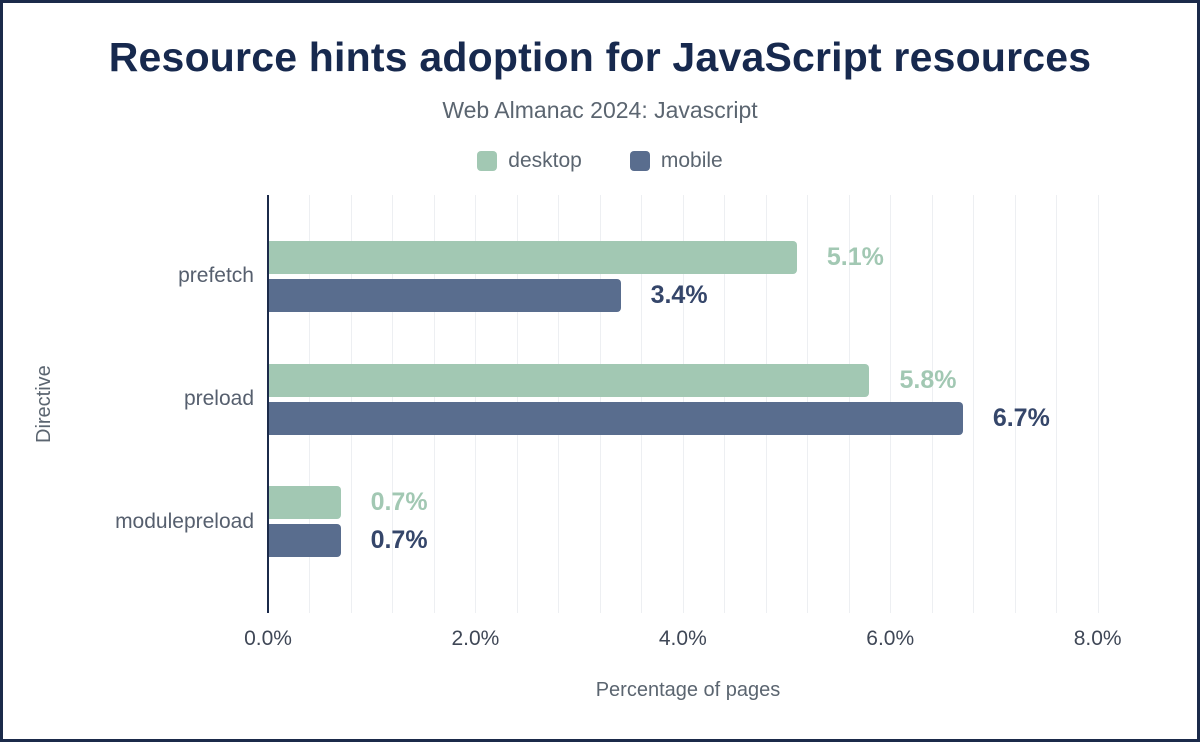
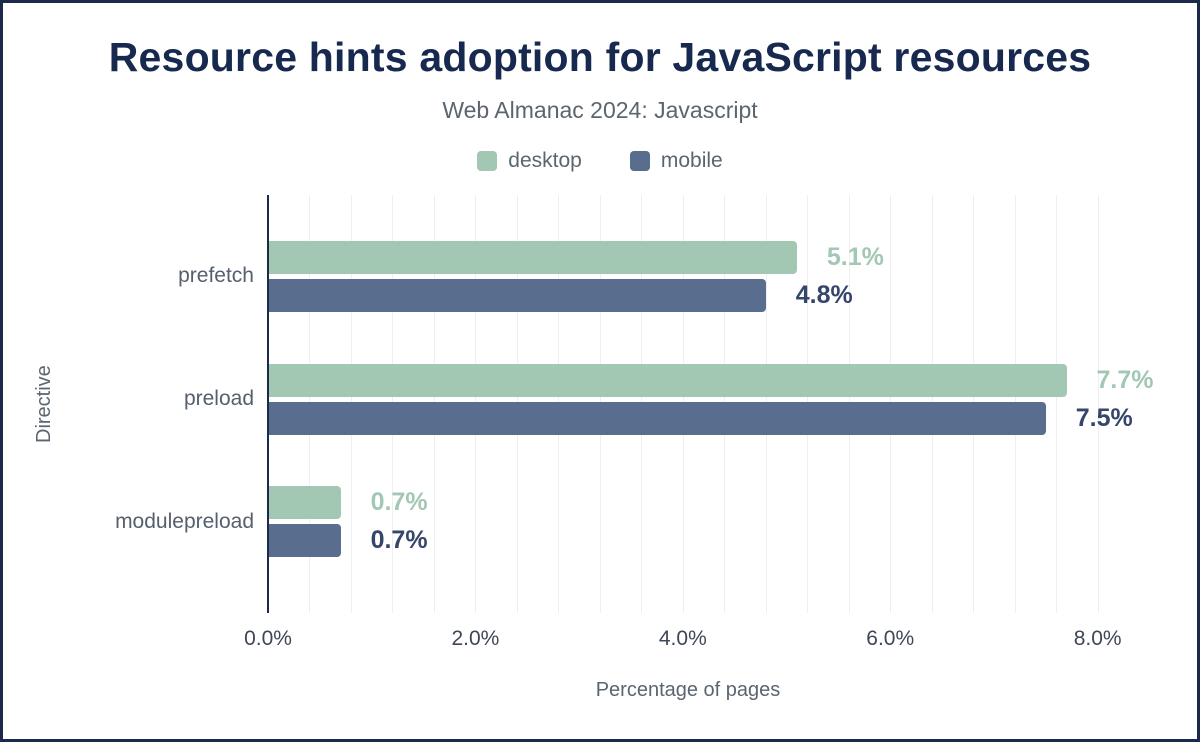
mobile/prefetch: 3.4% -> 4.8%
desktop/preload: 5.8% -> 7.7%
mobile/preload: 6.7% -> 7.5%
